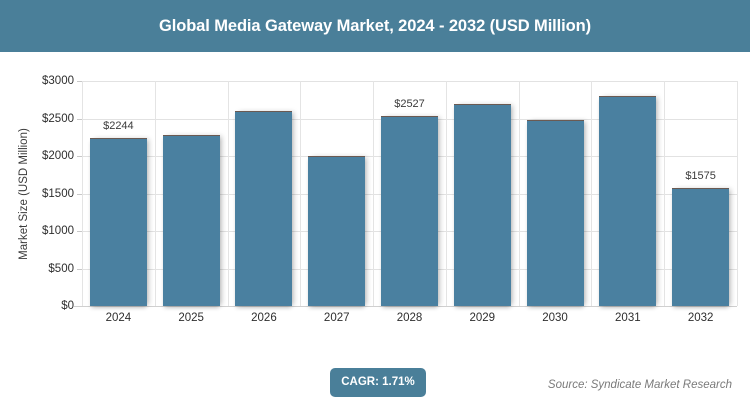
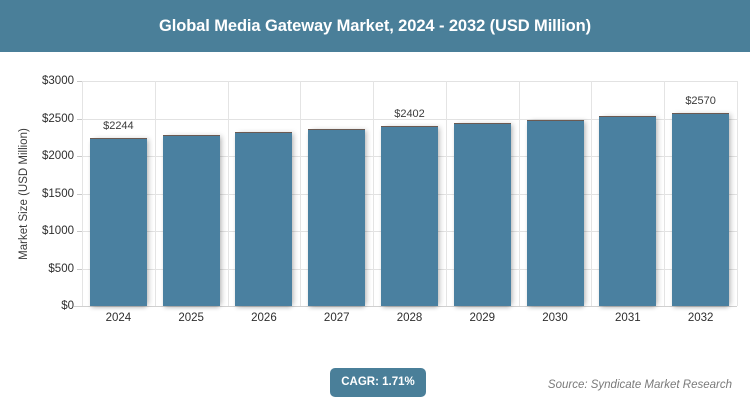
2026: $2600 -> $2300
2027: $2000 -> $2400
2028: $2527 -> $2402
2029: $2700 -> $2400
2031: $2800 -> $2500
2032: $1575 -> $2570
